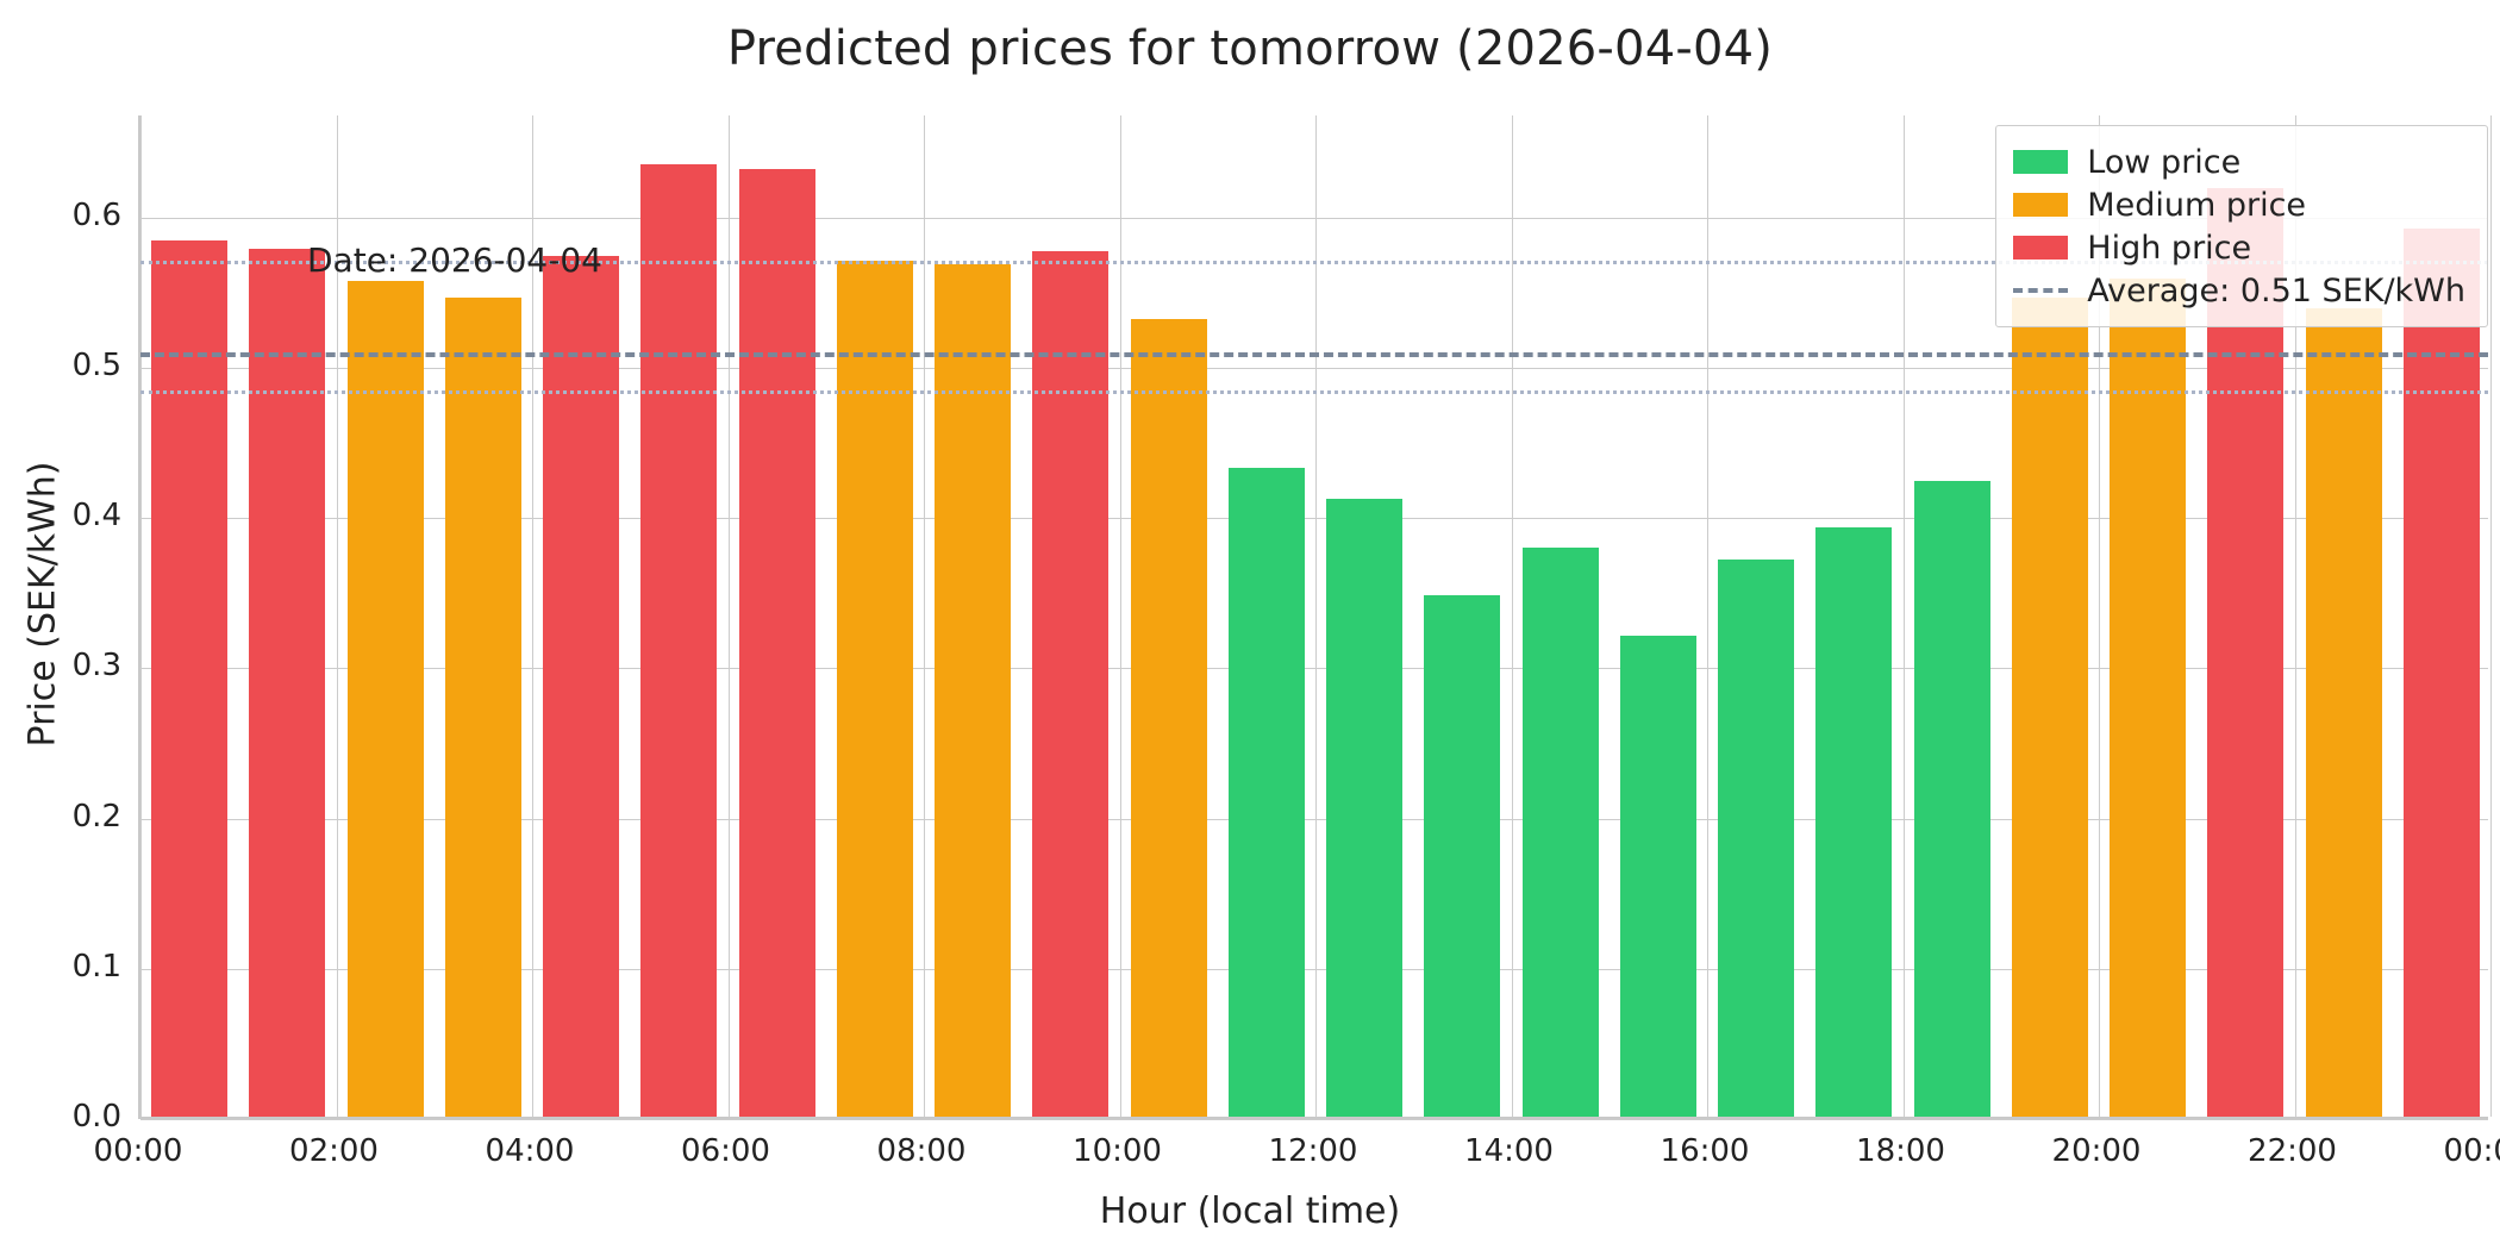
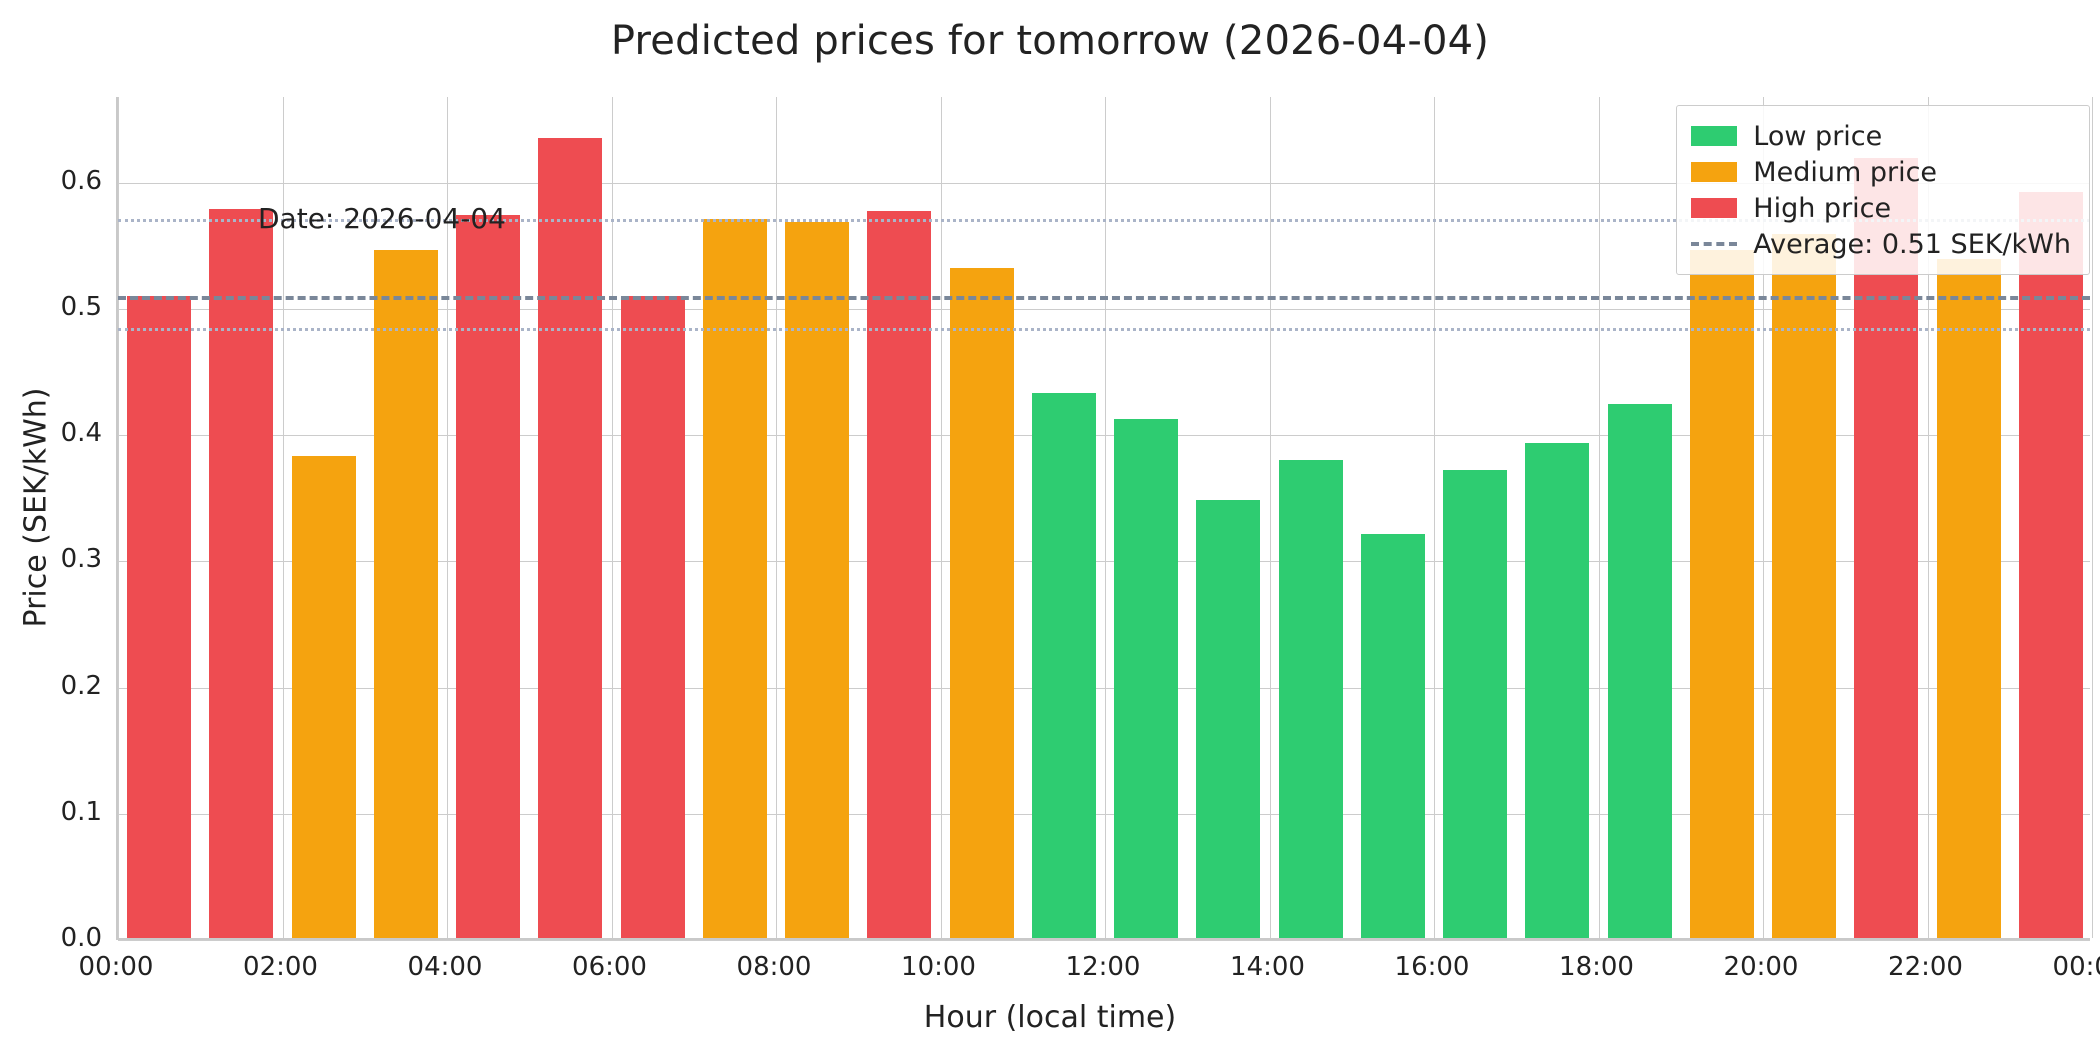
00:00: 0.583 -> 0.509
02:00: 0.556 -> 0.382
06:00: 0.631 -> 0.509
